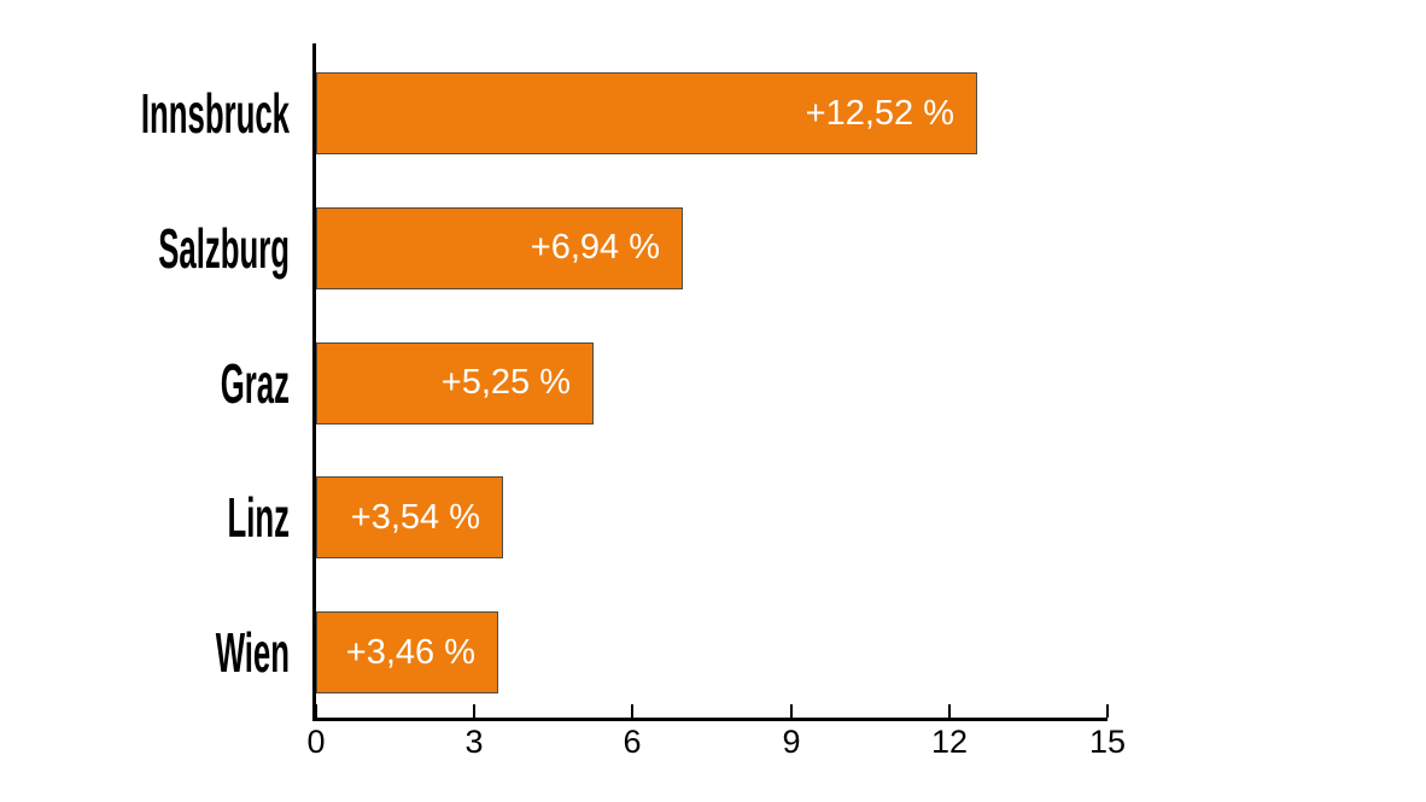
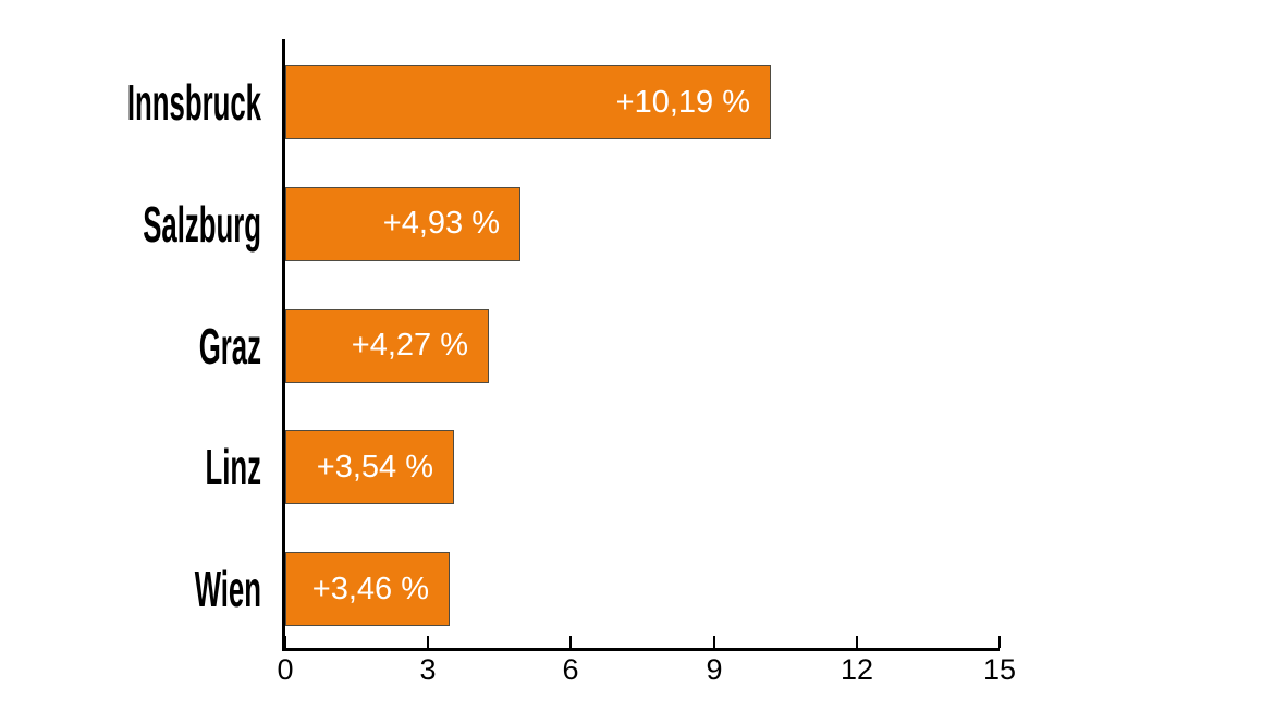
Innsbruck: +12,52 -> +10,19
Salzburg: +6,94 -> +4,93
Graz: +5,25 -> +4,27
